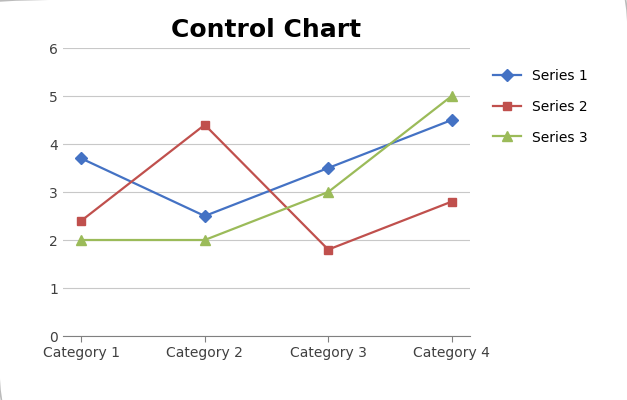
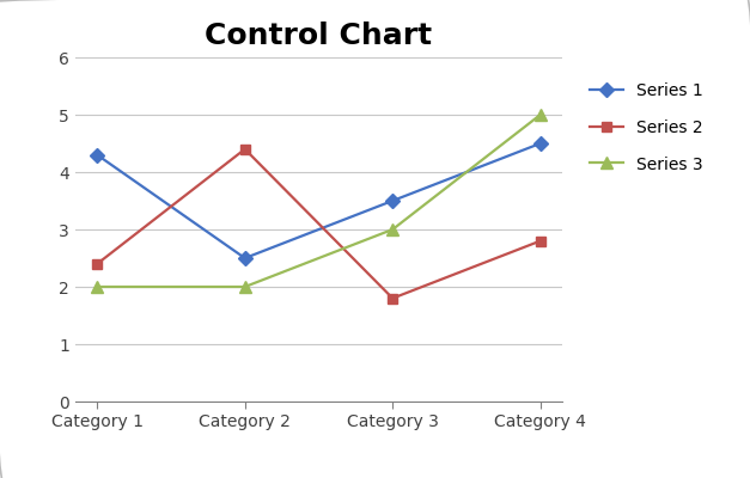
Series 1/Category 1: 3.7 -> 4.3
